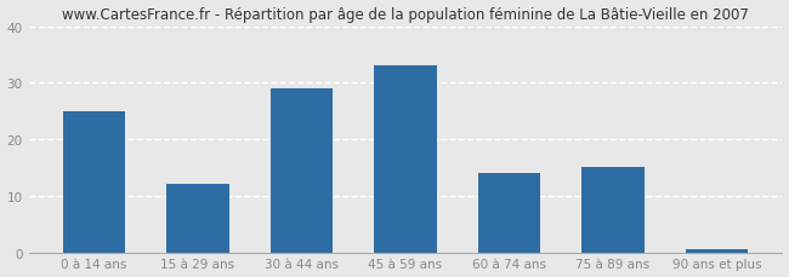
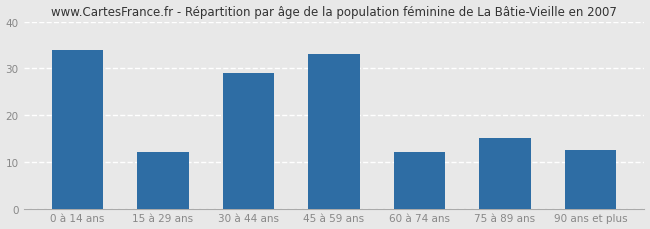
0 à 14 ans: 25.0 -> 34.0
60 à 74 ans: 14.0 -> 12.0
90 ans et plus: 0.5 -> 12.5
